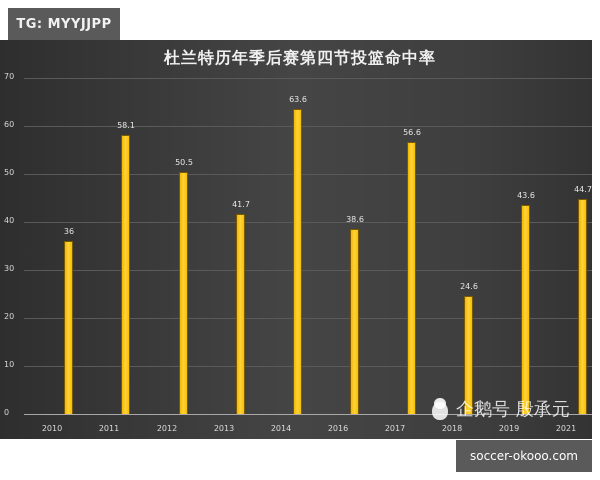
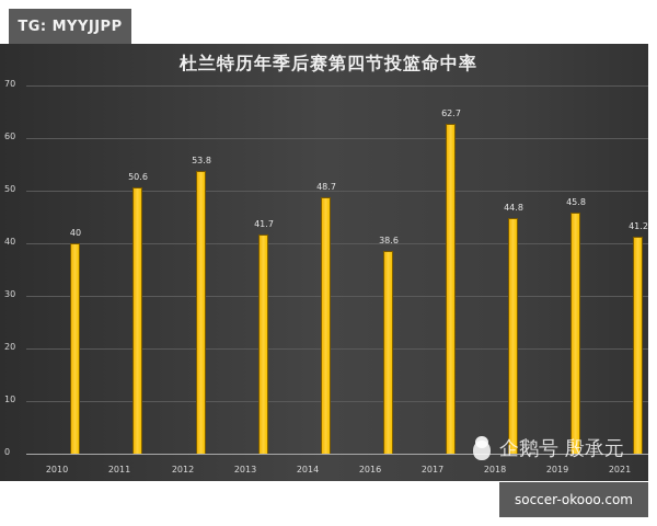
2010: 36 -> 40
2011: 58.1 -> 50.6
2012: 50.5 -> 53.8
2014: 63.6 -> 48.7
2017: 56.6 -> 62.7
2018: 24.6 -> 44.8
2019: 43.6 -> 45.8
2021: 44.7 -> 41.2
